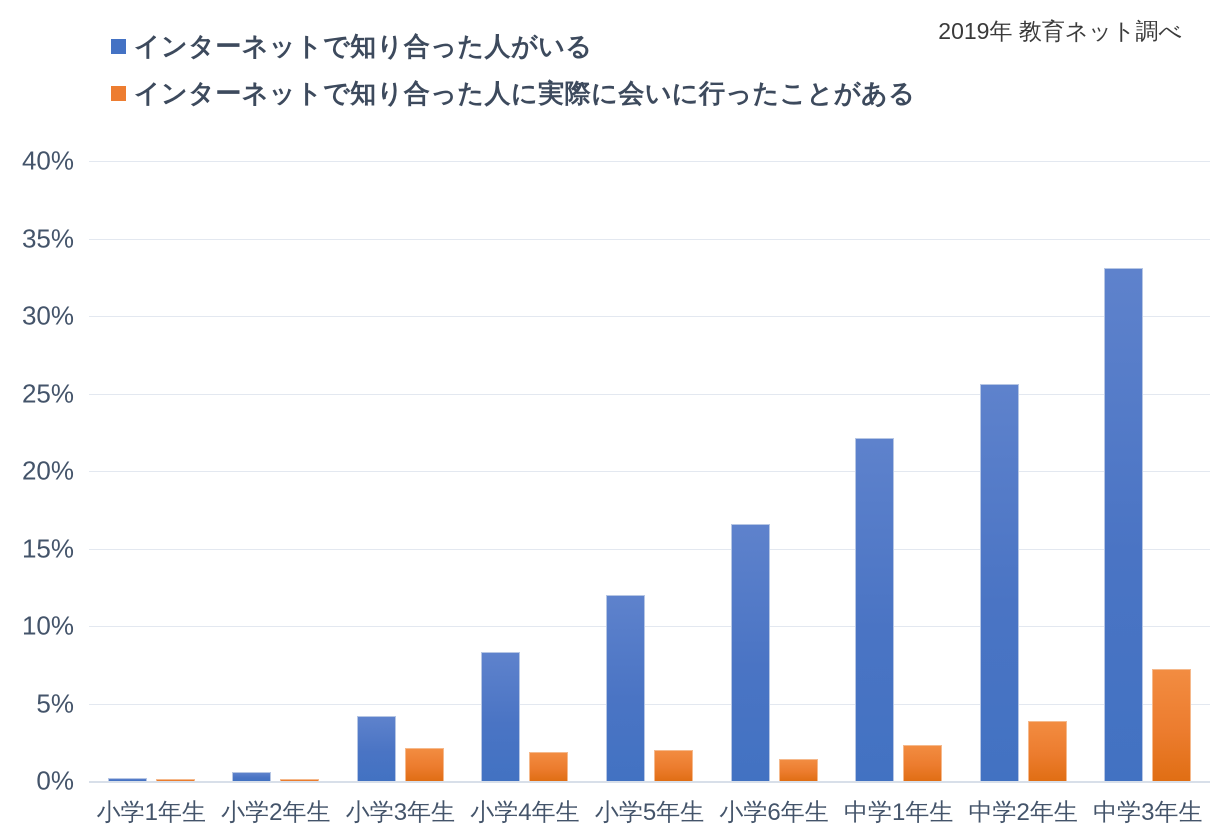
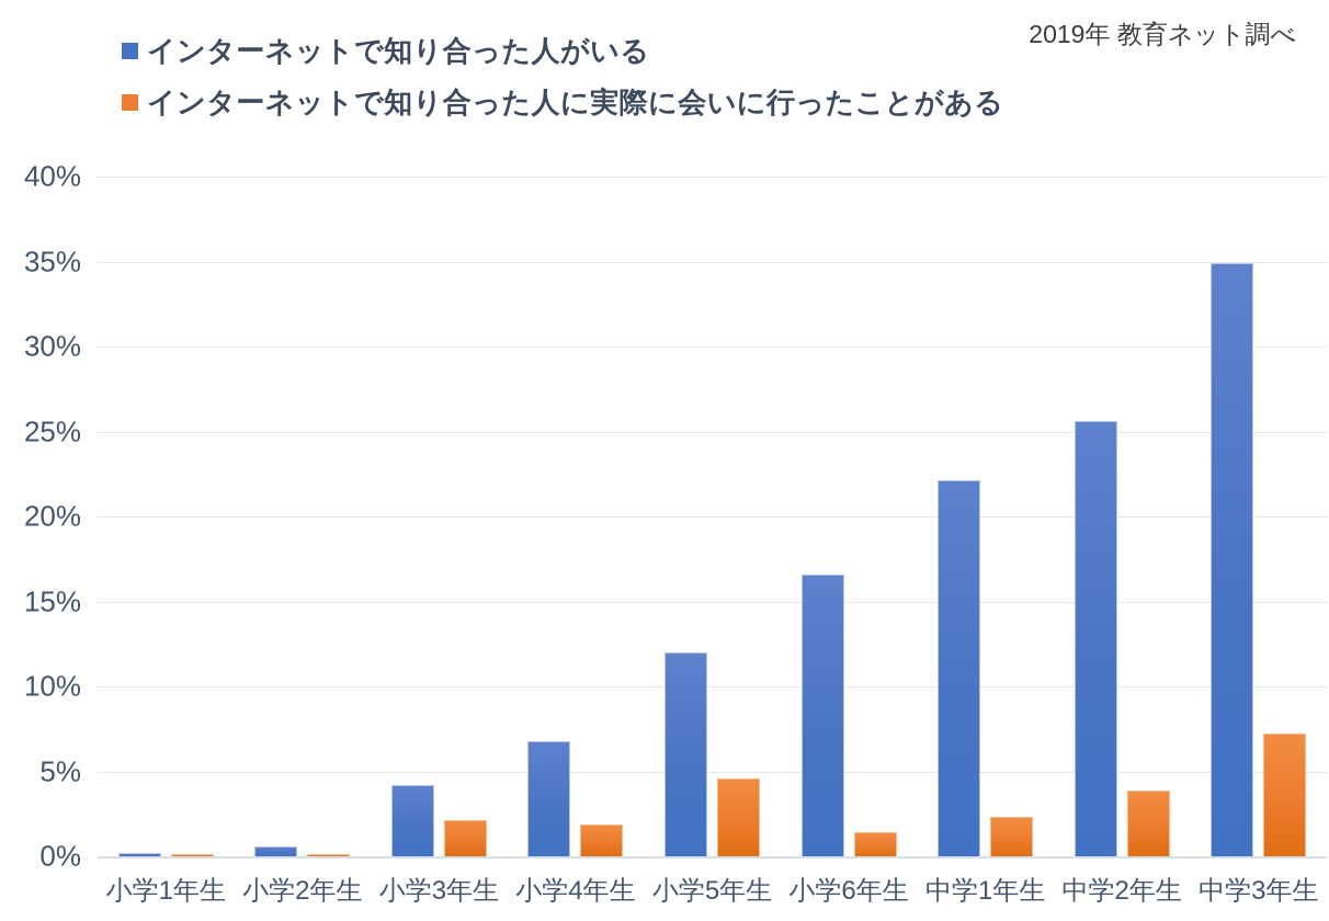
インターネットで知り合った人がいる/小学4年生: 8.3% -> 6.8%
インターネットで知り合った人に実際に会いに行ったことがある/小学5年生: 2.0% -> 4.6%
インターネットで知り合った人がいる/中学3年生: 33.1% -> 34.9%
